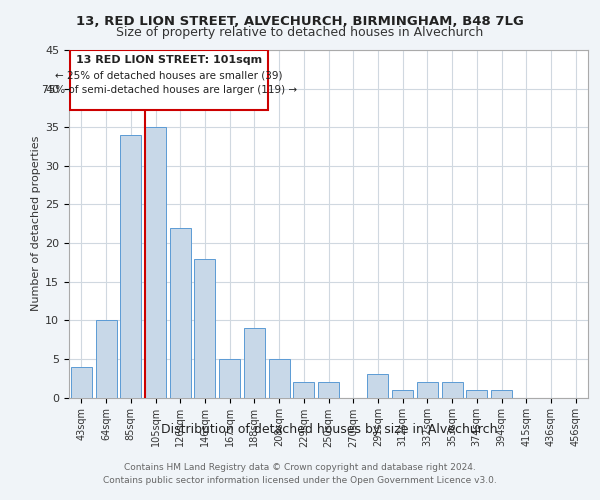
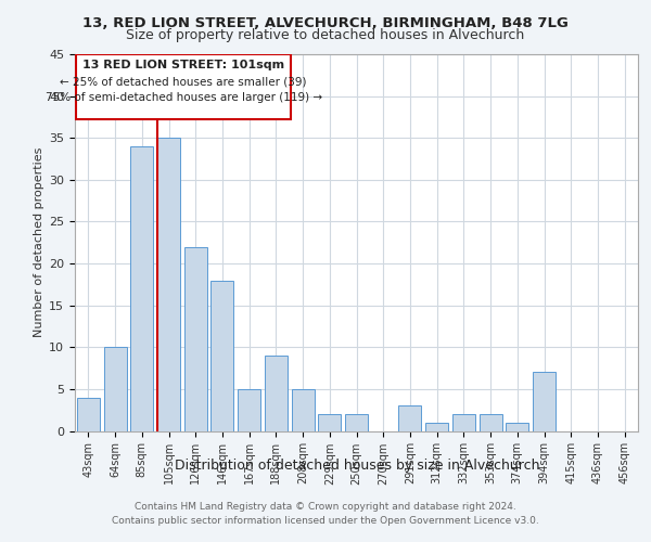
394sqm: 1 -> 7
